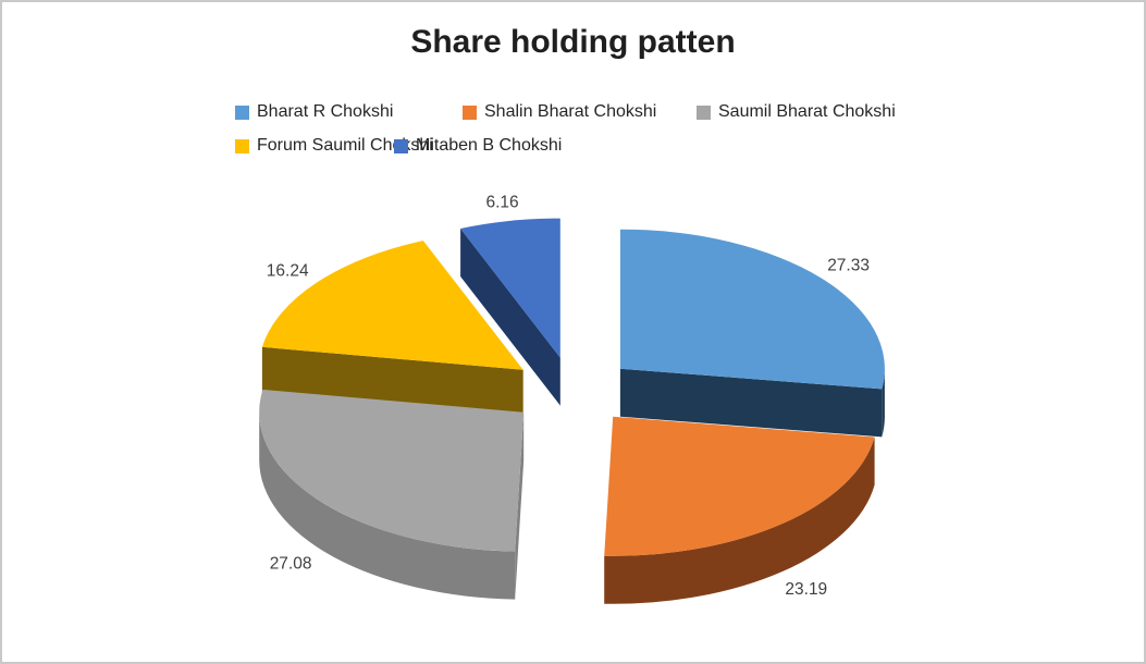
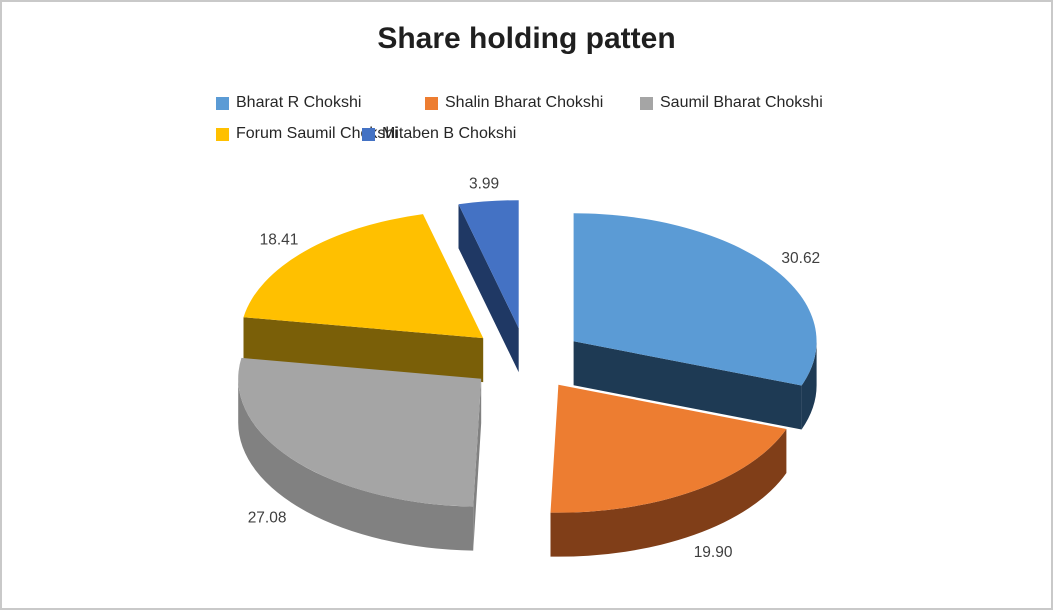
Bharat R Chokshi: 27.33 -> 30.62
Shalin Bharat Chokshi: 23.19 -> 19.90
Forum Saumil Chokshi: 16.24 -> 18.41
Mitaben B Chokshi: 6.16 -> 3.99
